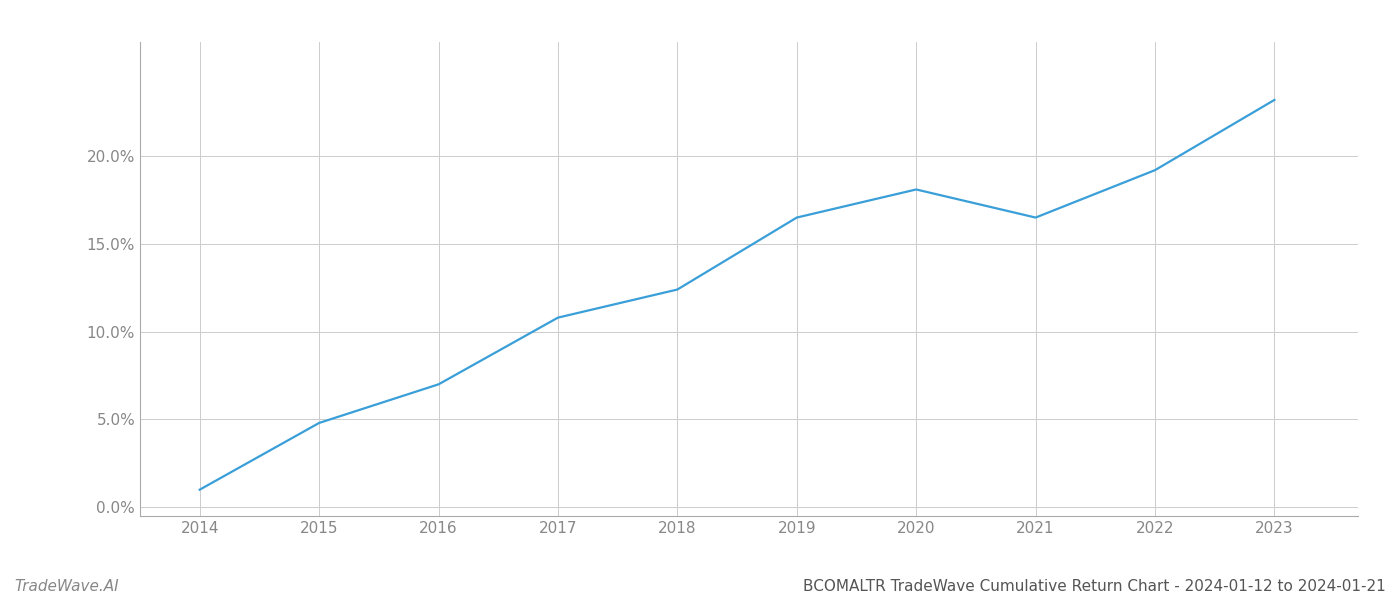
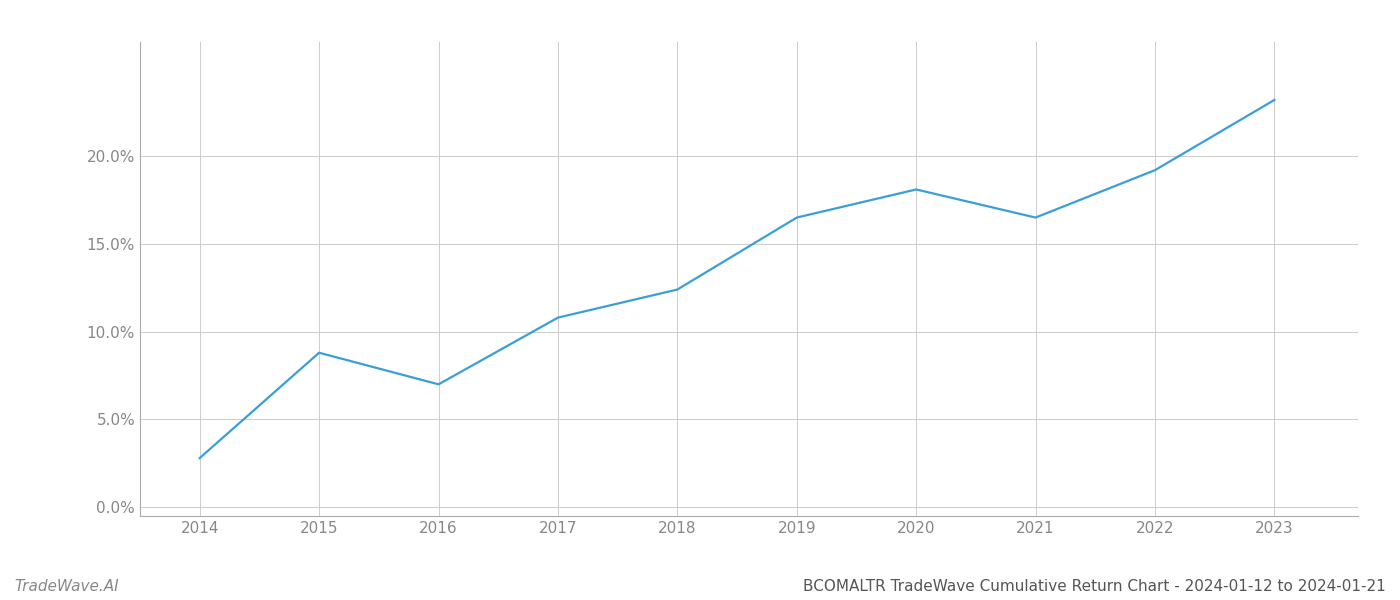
2014: 1.0% -> 2.8%
2015: 4.8% -> 8.8%
